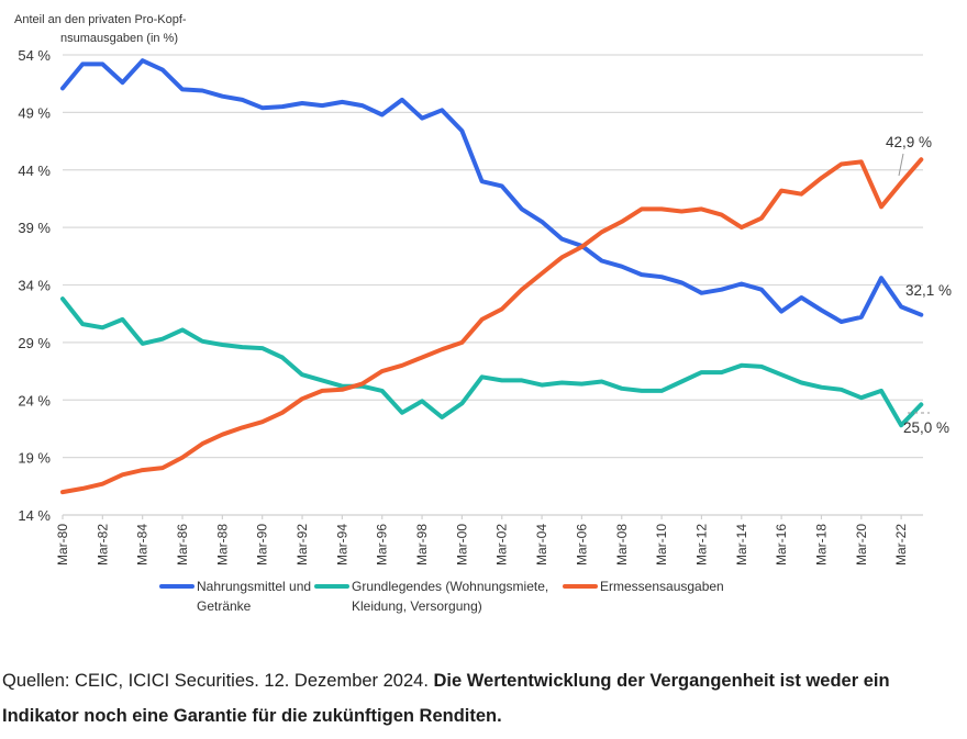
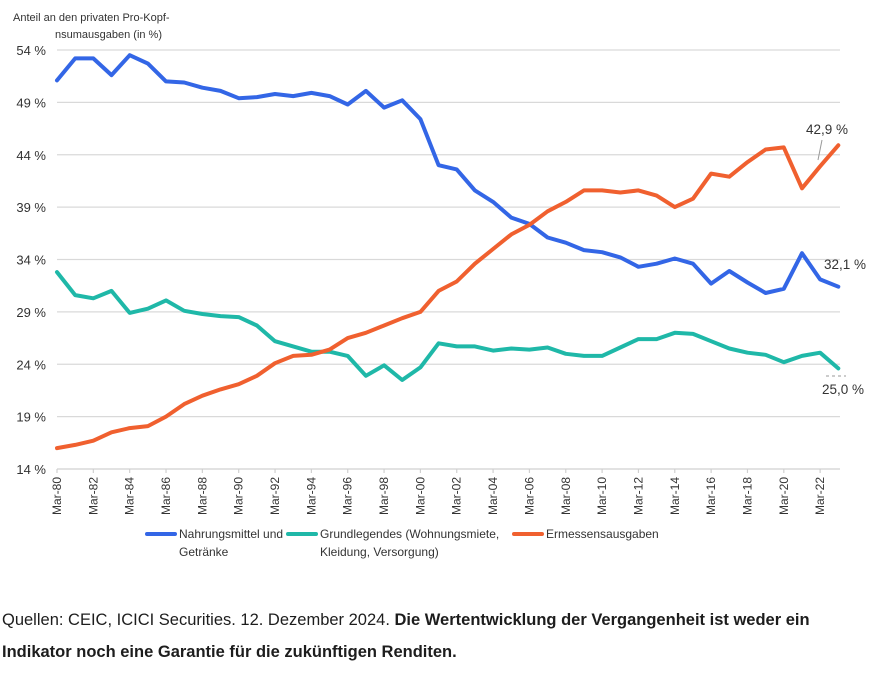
Grundlegendes (Wohnungsmiete, Kleidung, Versorgung)/Mar-22: 21.8% -> 25.1%
